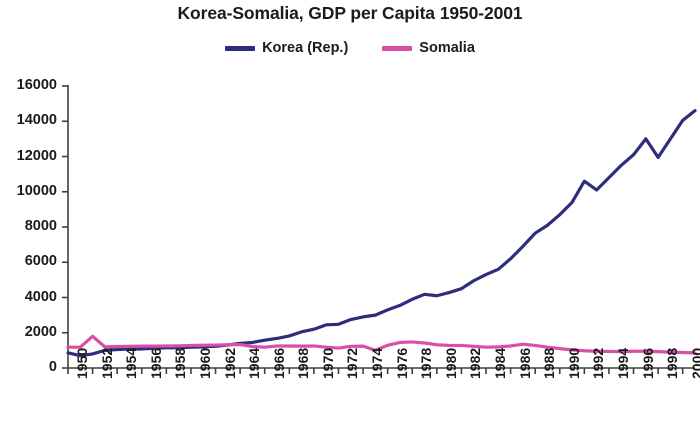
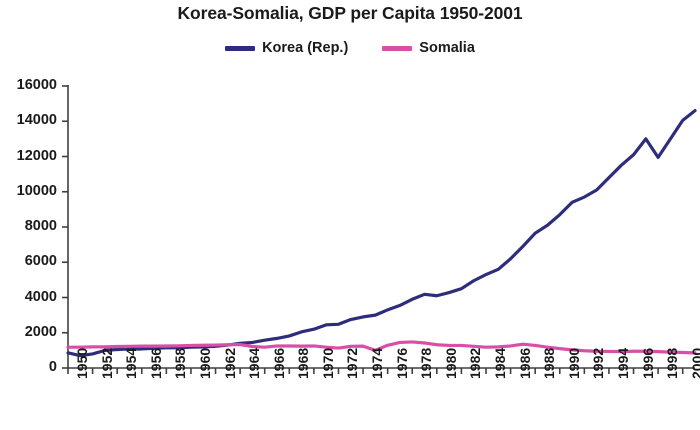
Somalia/1952: 1800 -> 1200
Korea (Rep.)/1992: 10600 -> 9700
